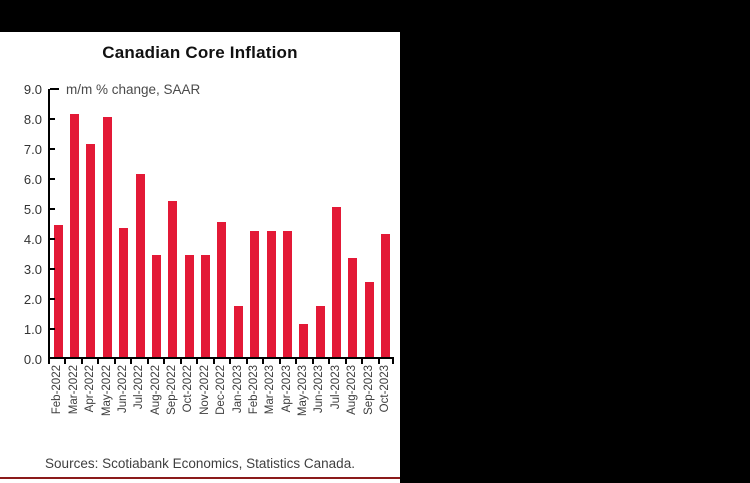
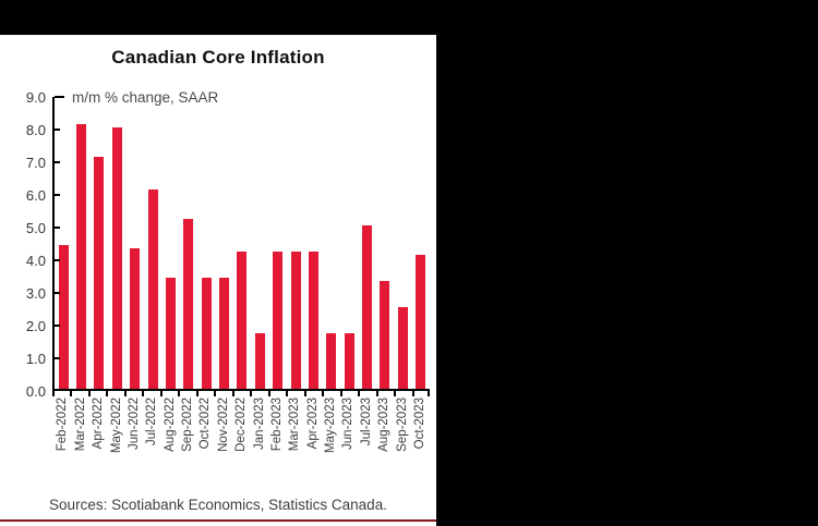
Dec-2022: 4.5 -> 4.2
May-2023: 1.1 -> 1.7
